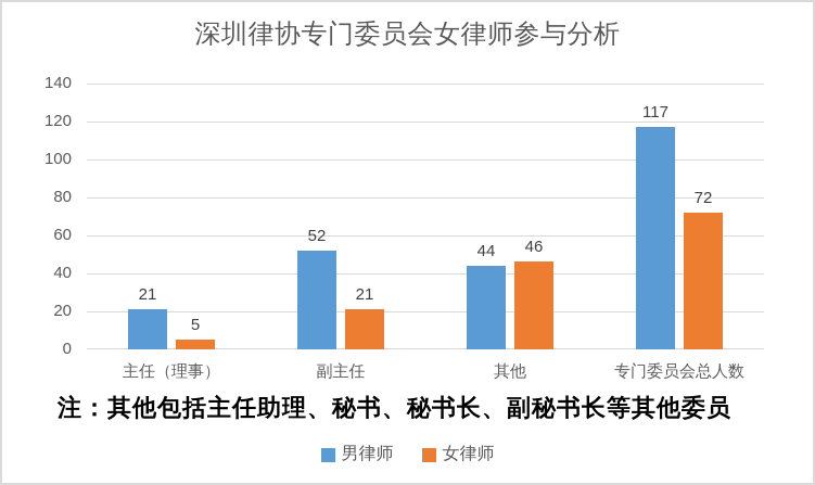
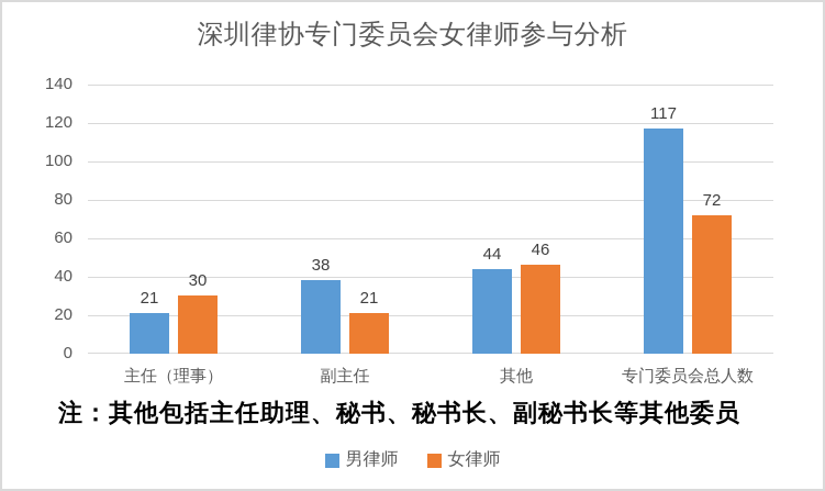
女律师/主任（理事）: 5 -> 30
男律师/副主任: 52 -> 38
